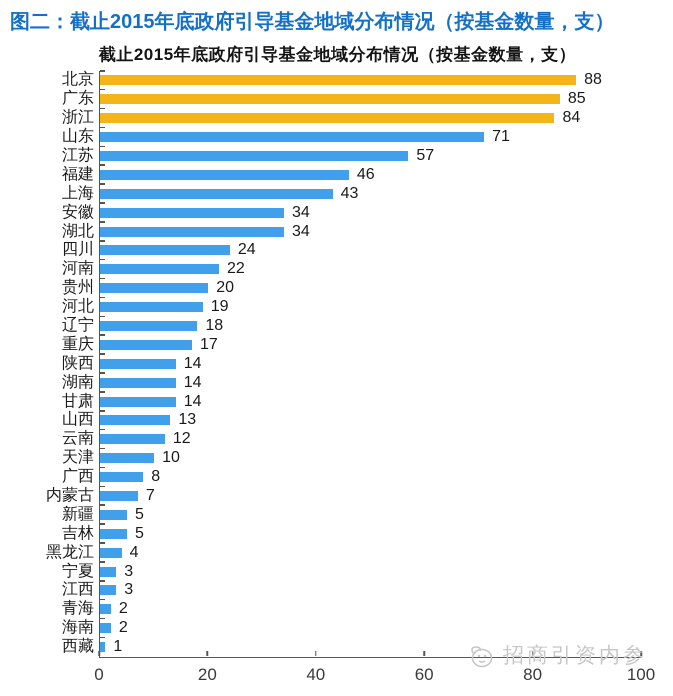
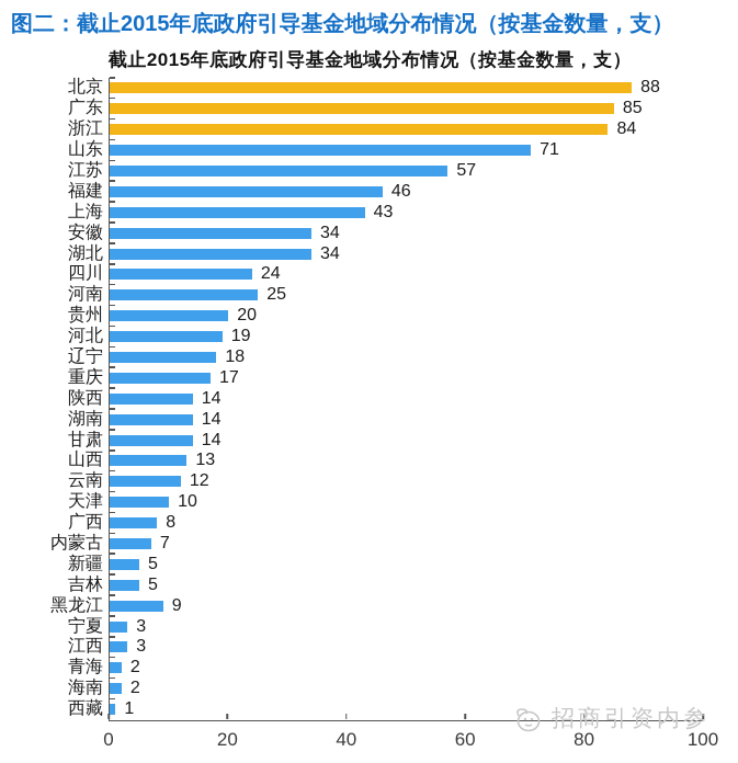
河南: 22 -> 25
黑龙江: 4 -> 9
